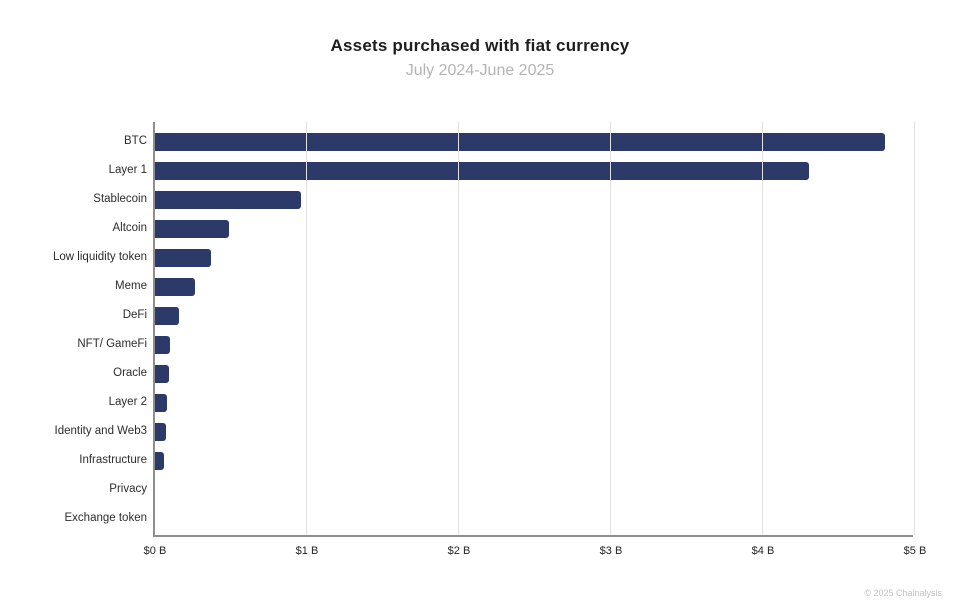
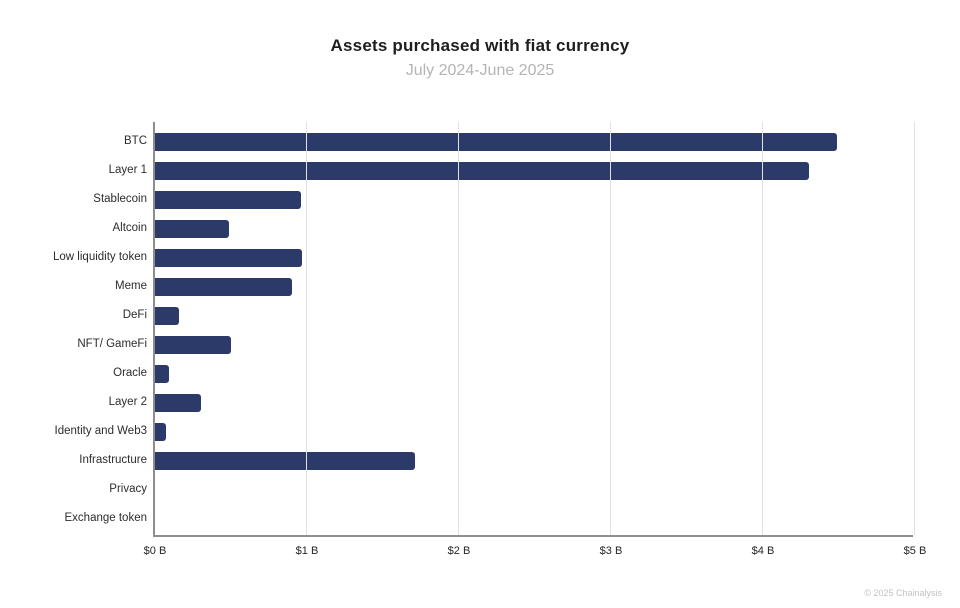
BTC: $4.80B -> $4.49B
Low liquidity token: $0.37B -> $0.97B
Meme: $0.26B -> $0.90B
NFT/ GameFi: $0.10B -> $0.50B
Layer 2: $0.08B -> $0.30B
Infrastructure: $0.06B -> $1.71B
